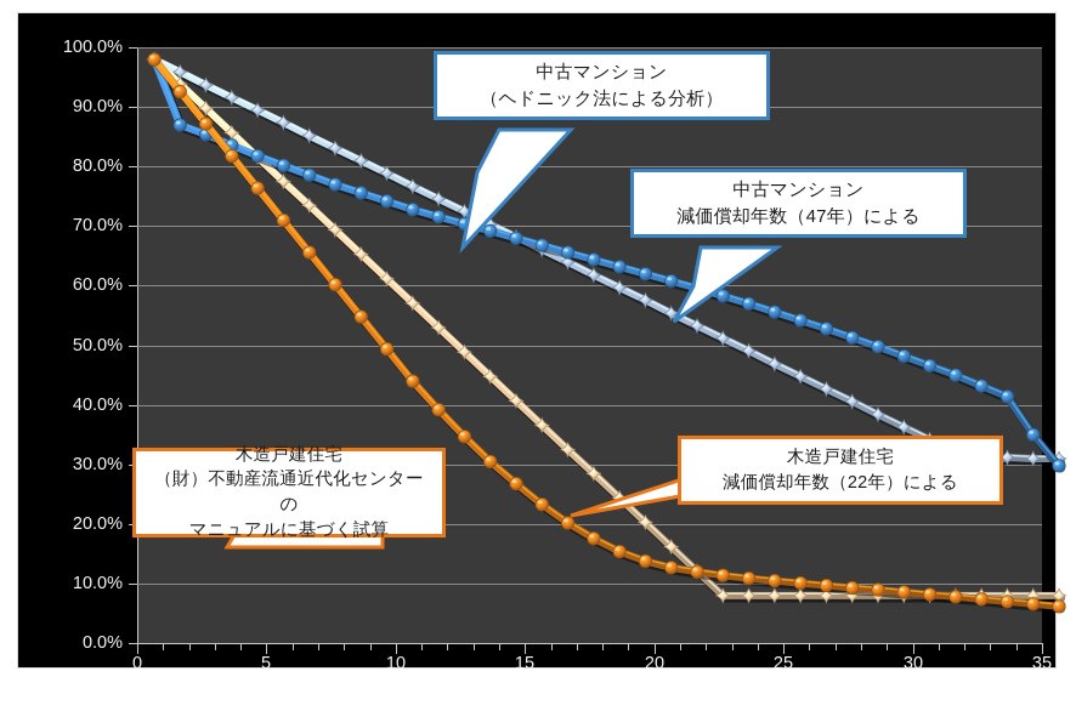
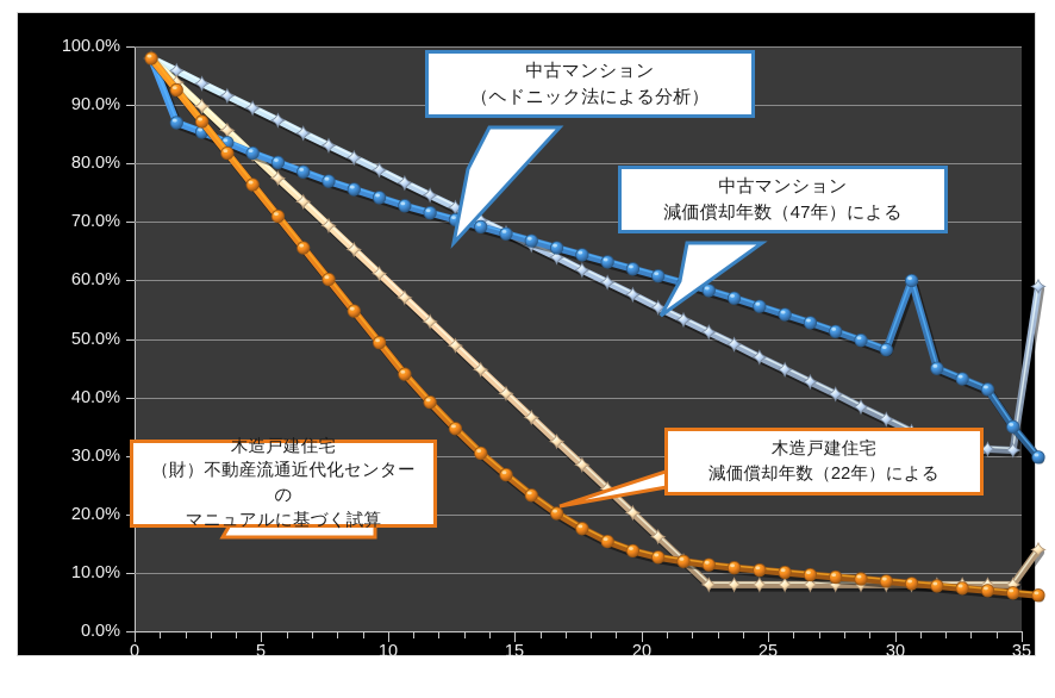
中古マンション（ヘドニック法による分析）/30: 49% -> 62%
中古マンション 減価償却年数（47年）による/35: 33% -> 61%
木造戸建住宅 減価償却年数（22年）による/35: 10% -> 16%
